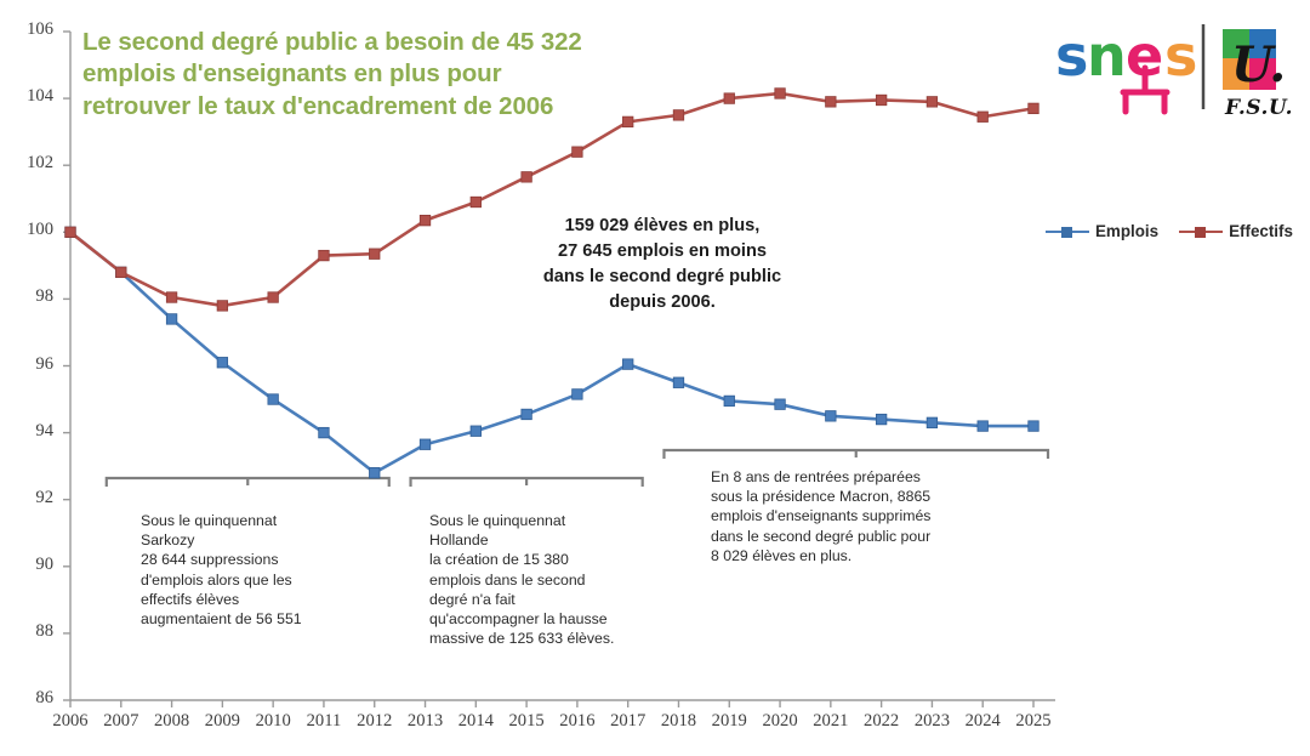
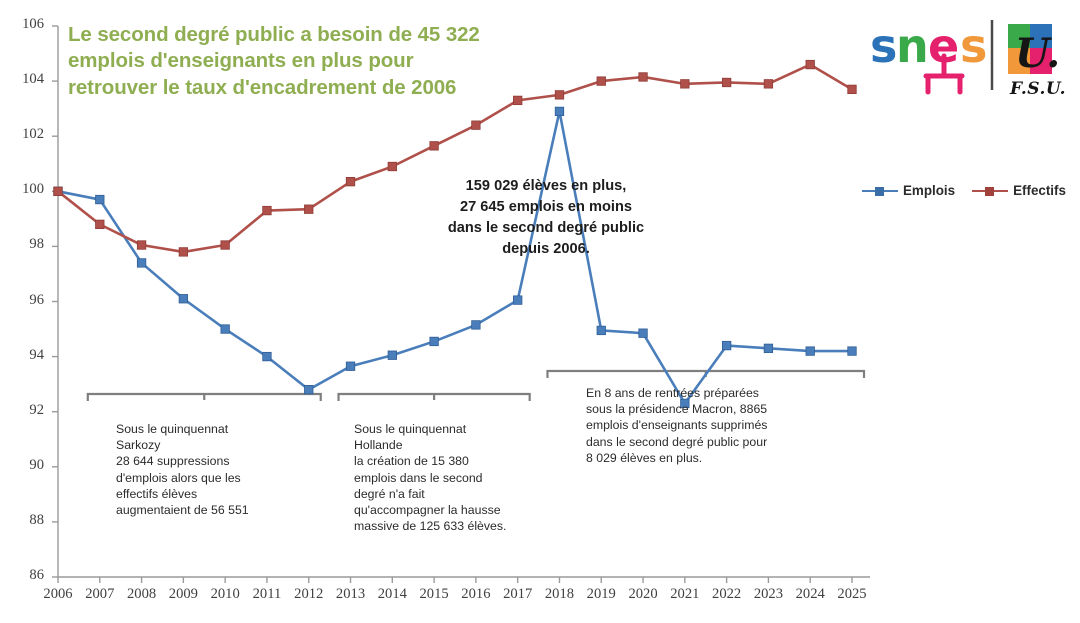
Emplois/2007: 98.8 -> 99.7
Emplois/2018: 95.5 -> 102.9
Emplois/2021: 94.5 -> 92.3
Effectifs/2024: 103.5 -> 104.6
